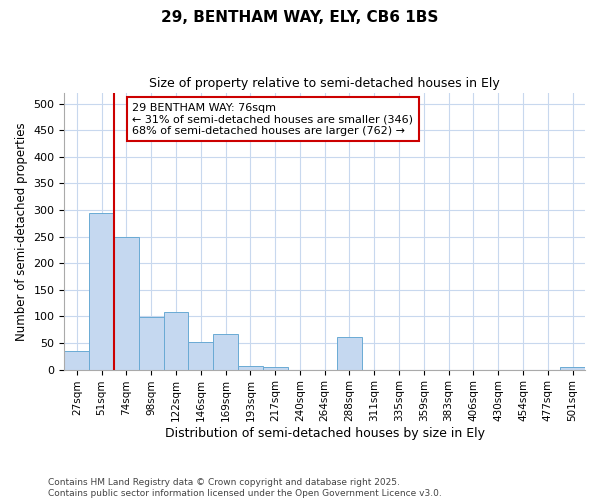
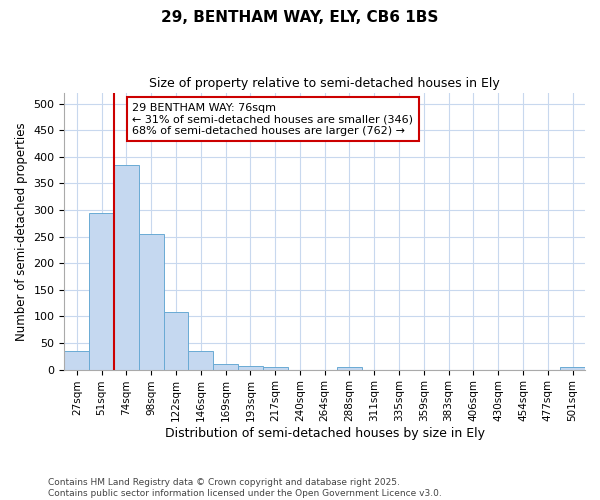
74sqm: 250 -> 385
98sqm: 98 -> 255
146sqm: 52 -> 35
169sqm: 66 -> 11
288sqm: 62 -> 4
